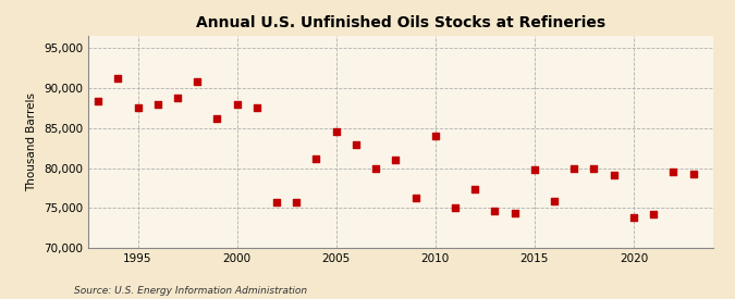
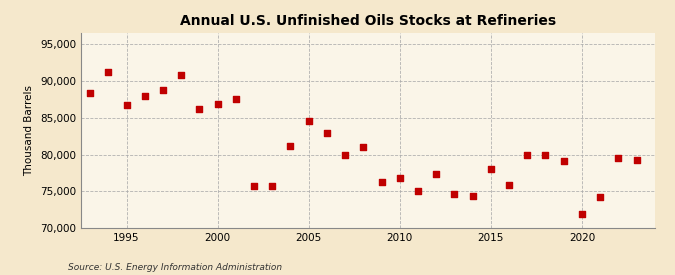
1995: 87,600 -> 86,700
2000: 88,000 -> 86,900
2010: 84,000 -> 76,800
2015: 79,800 -> 78,100
2020: 73,800 -> 71,900
